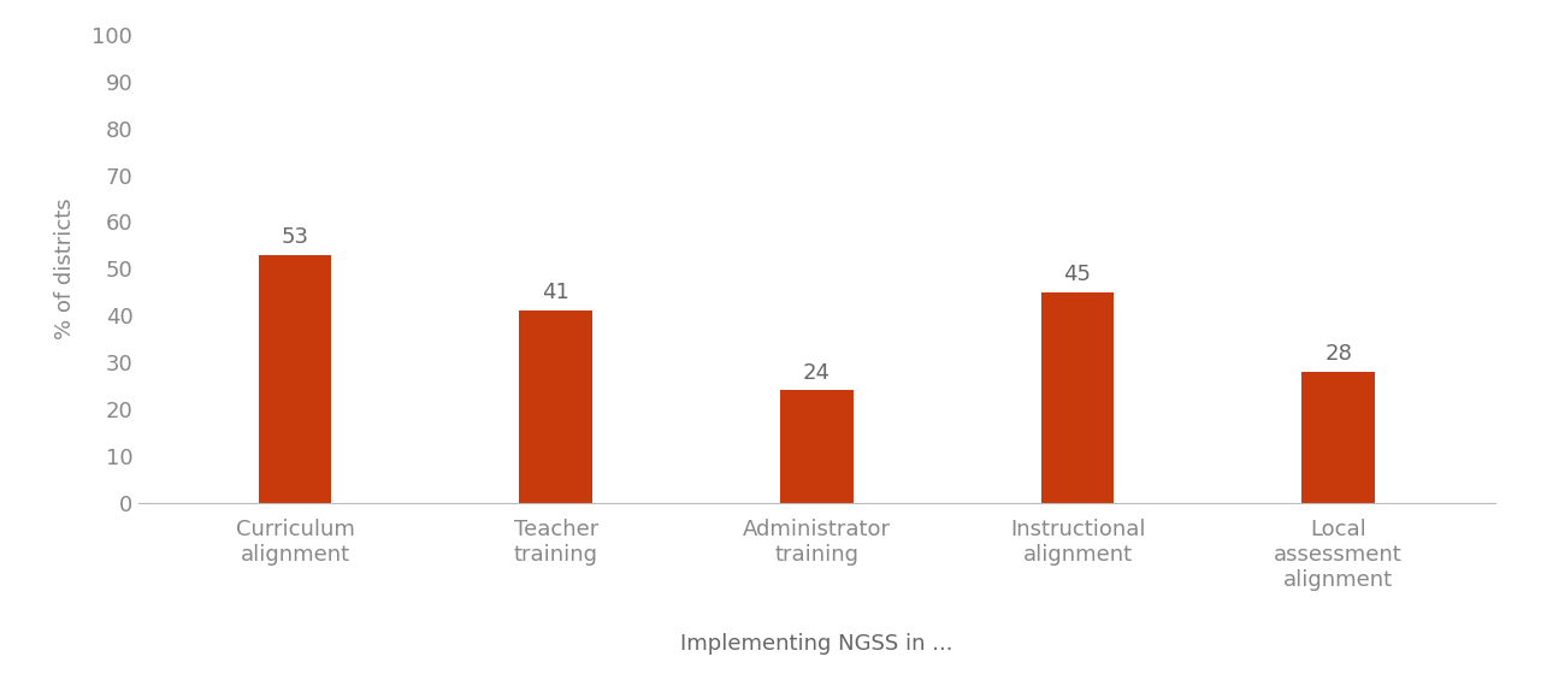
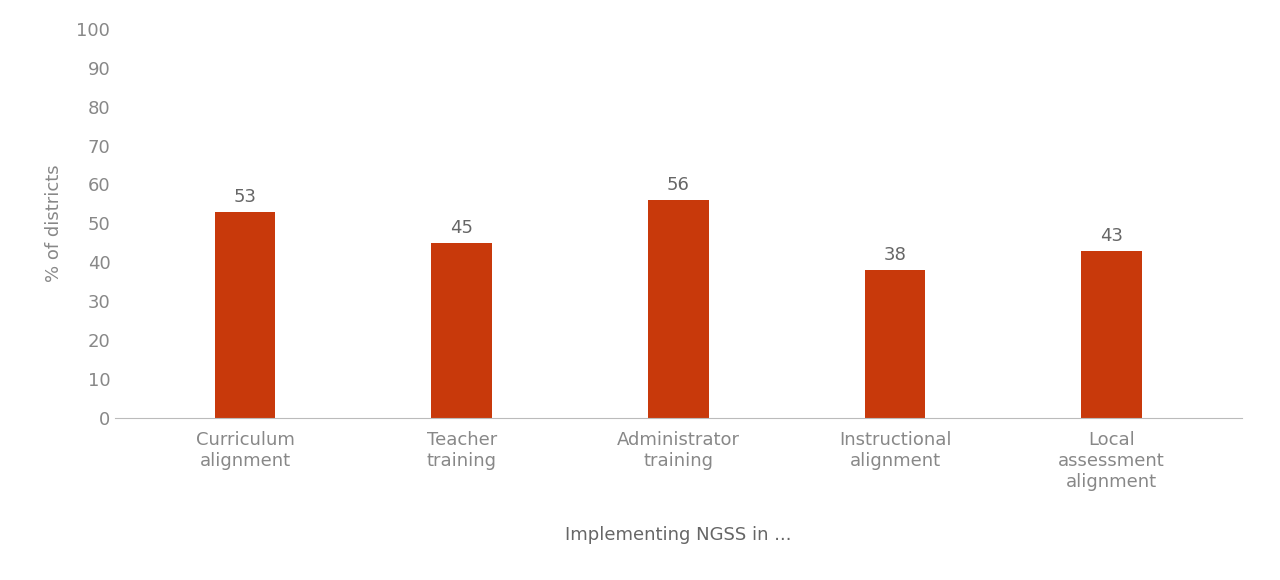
Teacher training: 41 -> 45
Administrator training: 24 -> 56
Instructional alignment: 45 -> 38
Local assessment alignment: 28 -> 43
